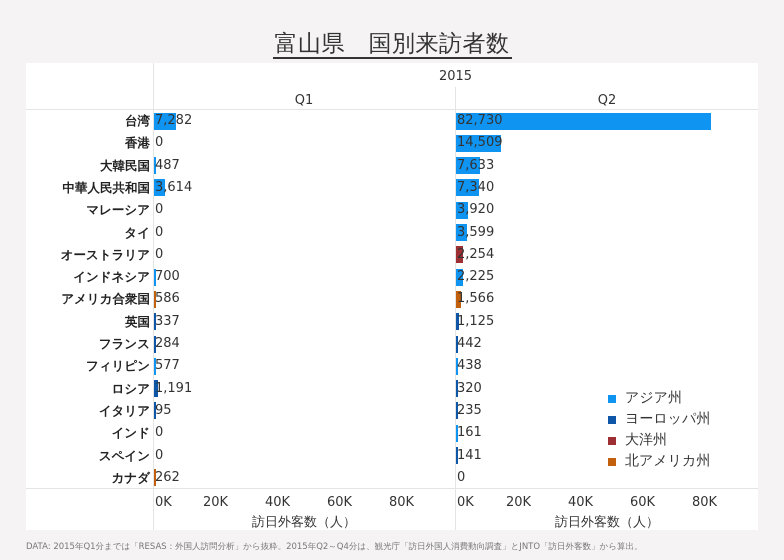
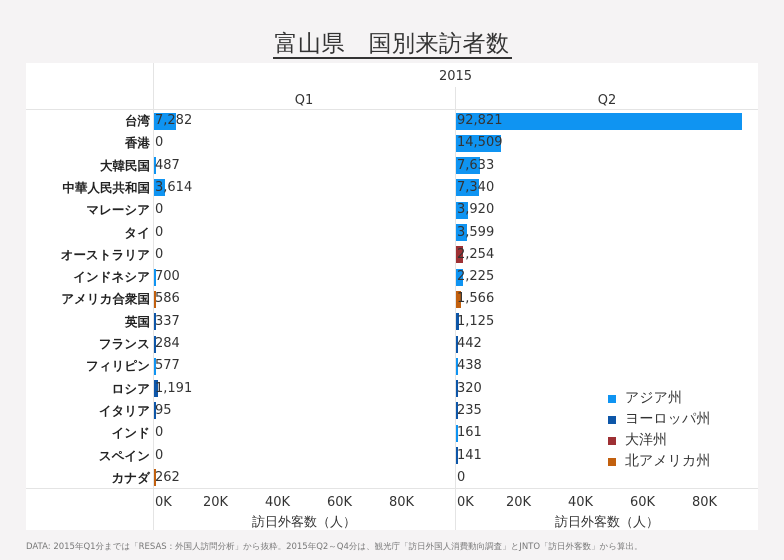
Q2/台湾: 82,730 -> 92,821
